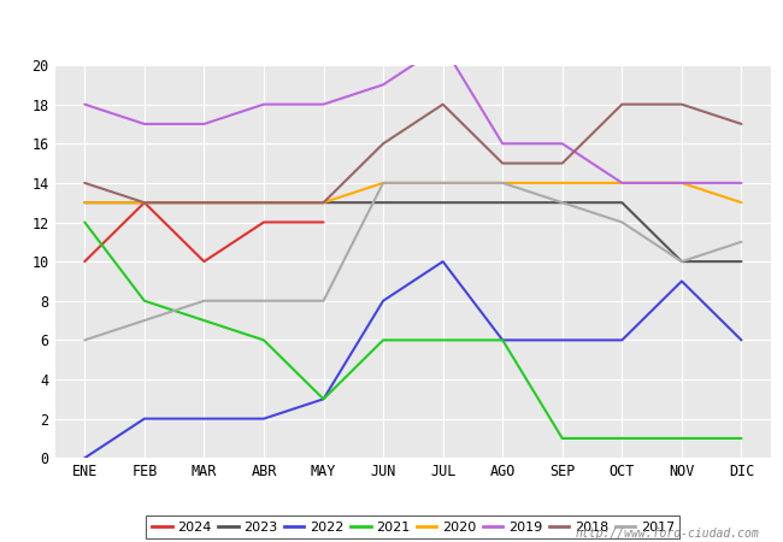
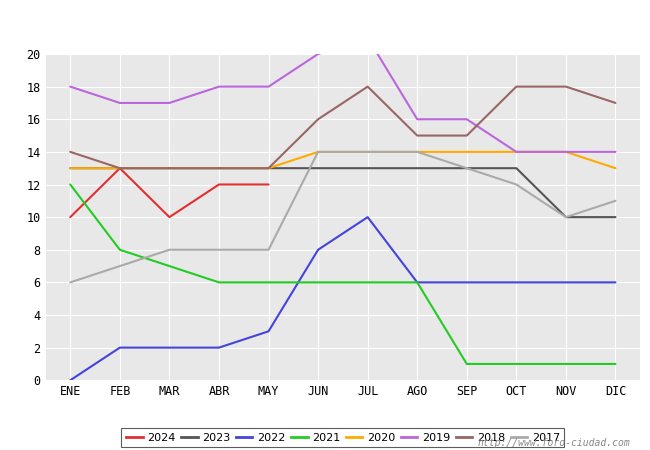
2021/MAY: 3 -> 6
2019/JUN: 19 -> 20
2022/NOV: 9 -> 6
